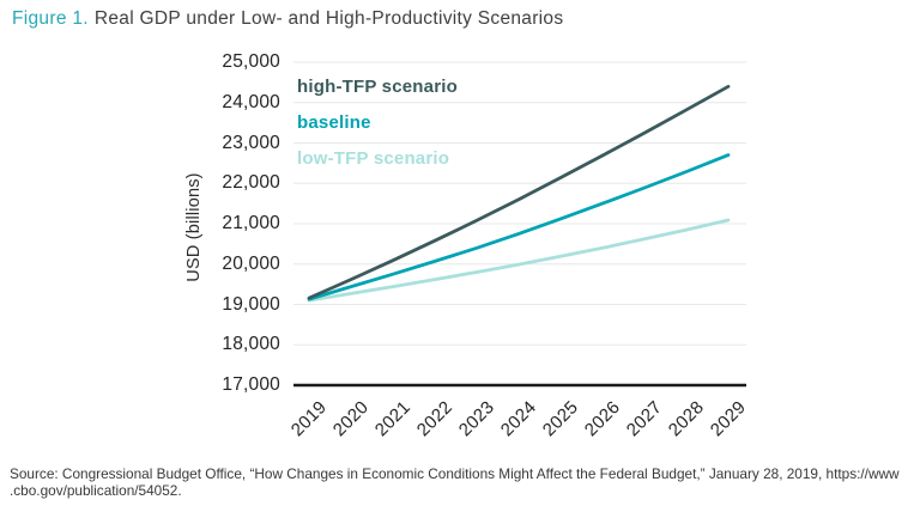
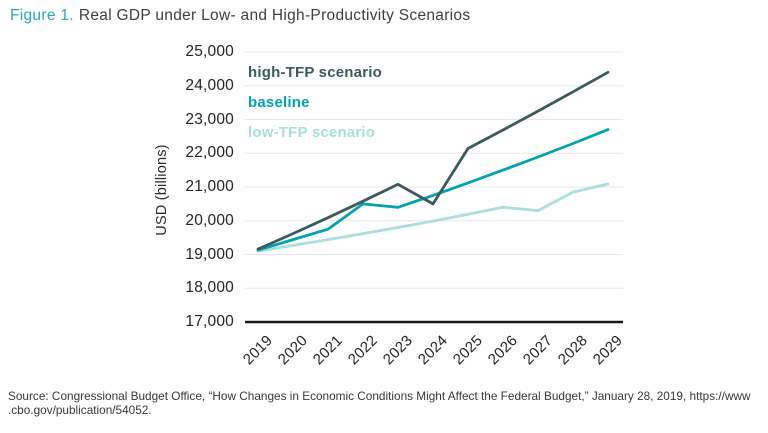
baseline/2022: 20100 -> 20500
high-TFP scenario/2024: 21600 -> 20500
low-TFP scenario/2027: 20600 -> 20300
